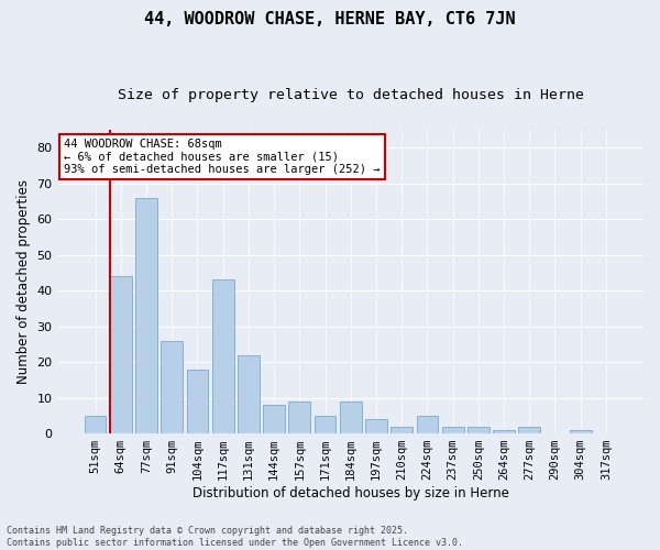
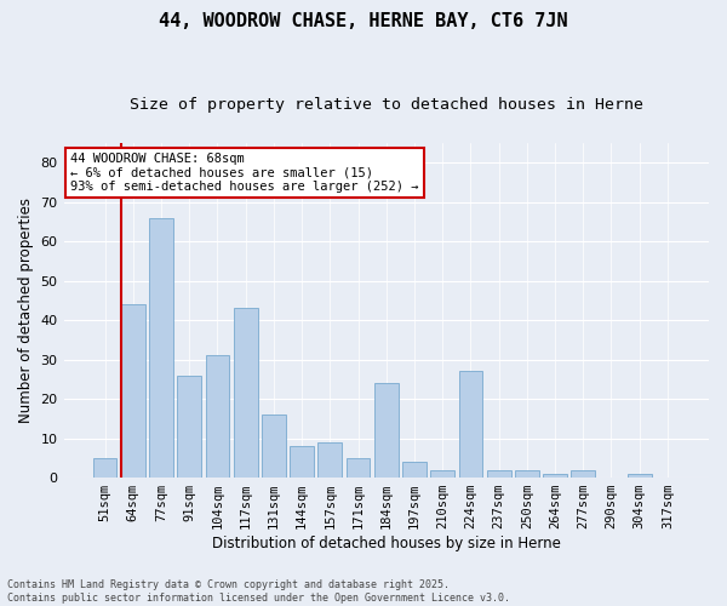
104sqm: 18 -> 31
131sqm: 22 -> 16
184sqm: 9 -> 24
224sqm: 5 -> 27
